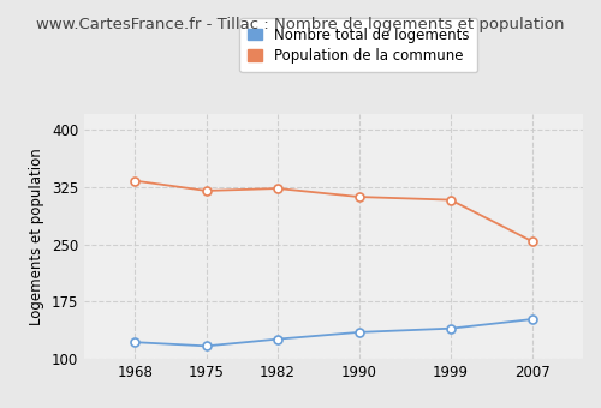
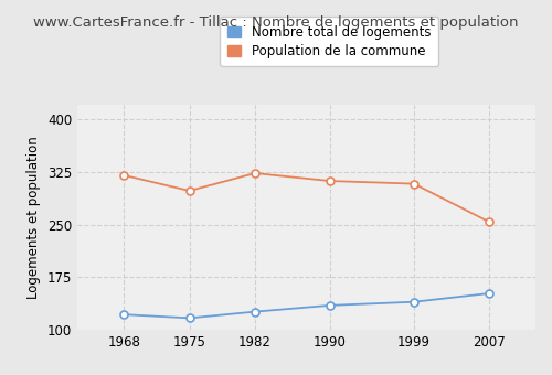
Population de la commune/1968: 333 -> 320
Population de la commune/1975: 320 -> 298
